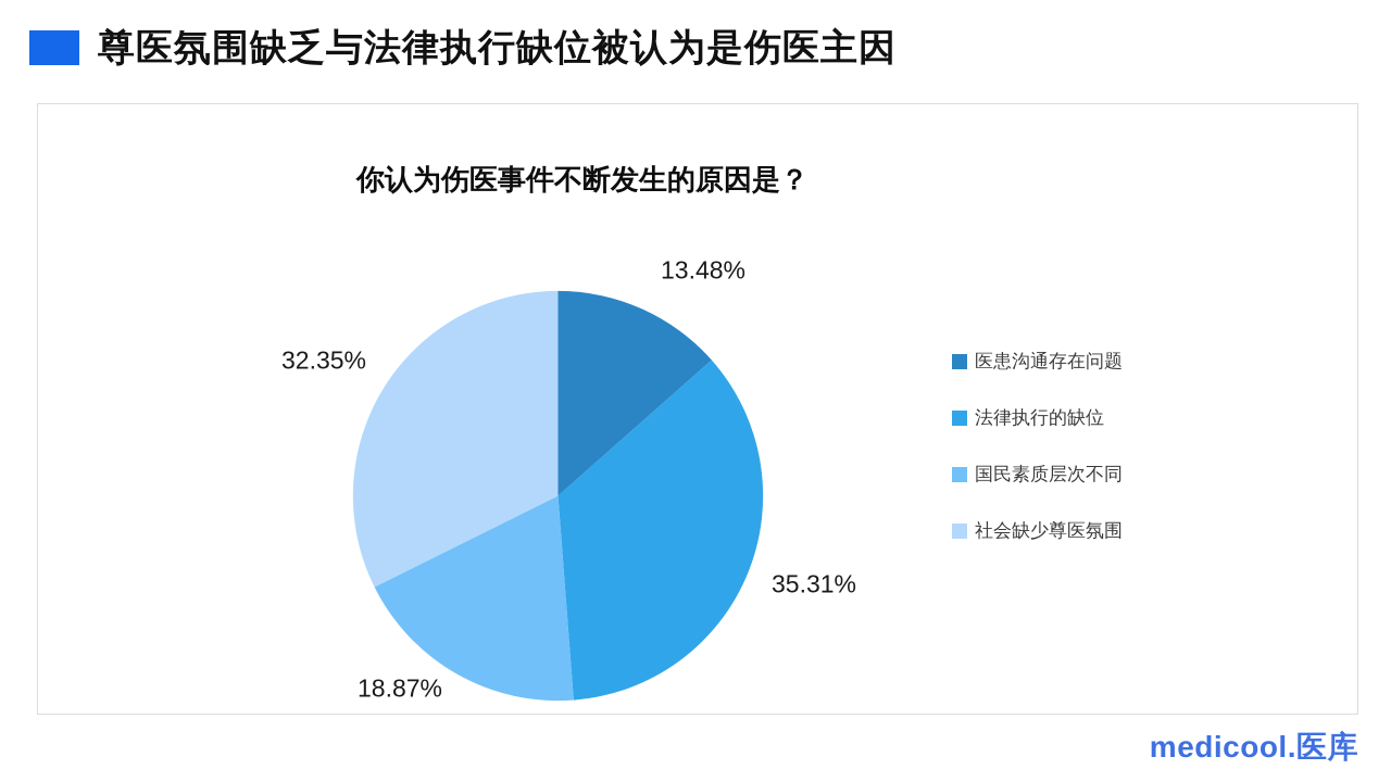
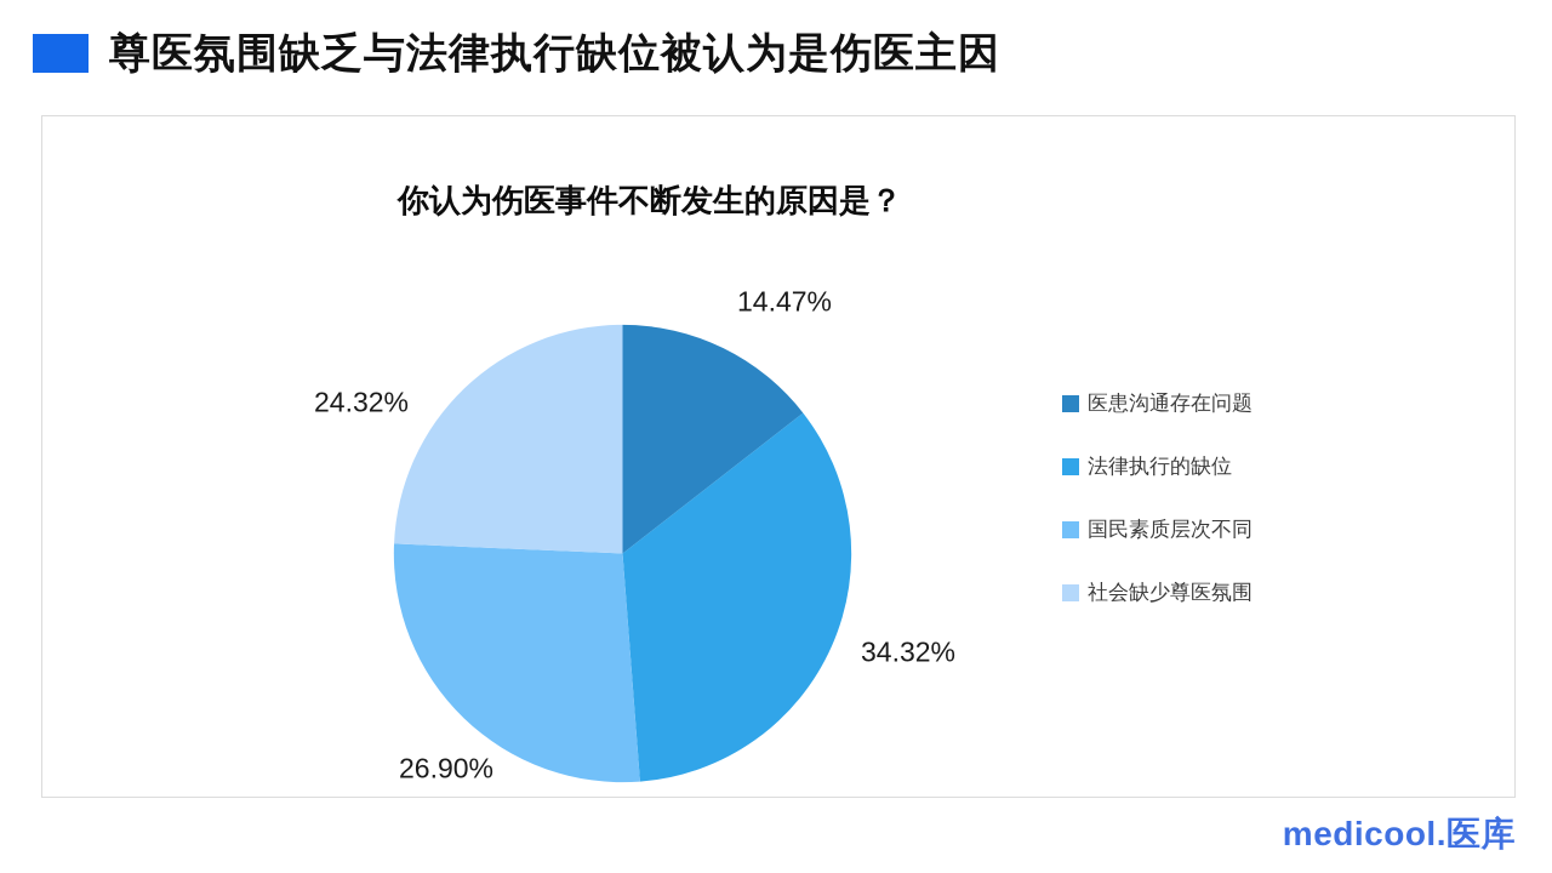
医患沟通存在问题: 13.48% -> 14.47%
法律执行的缺位: 35.31% -> 34.32%
国民素质层次不同: 18.87% -> 26.90%
社会缺少尊医氛围: 32.35% -> 24.32%
